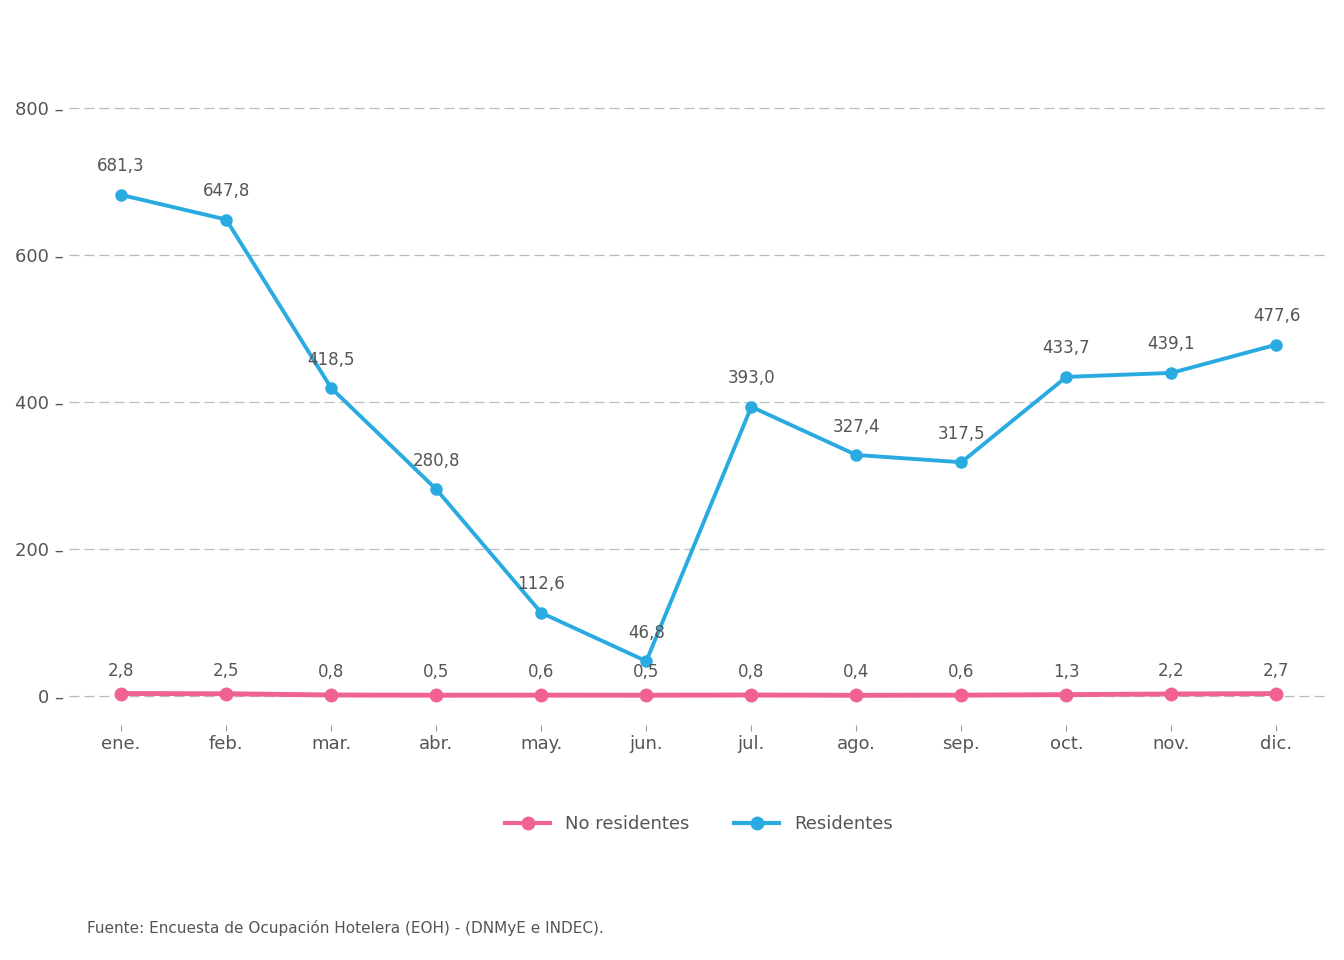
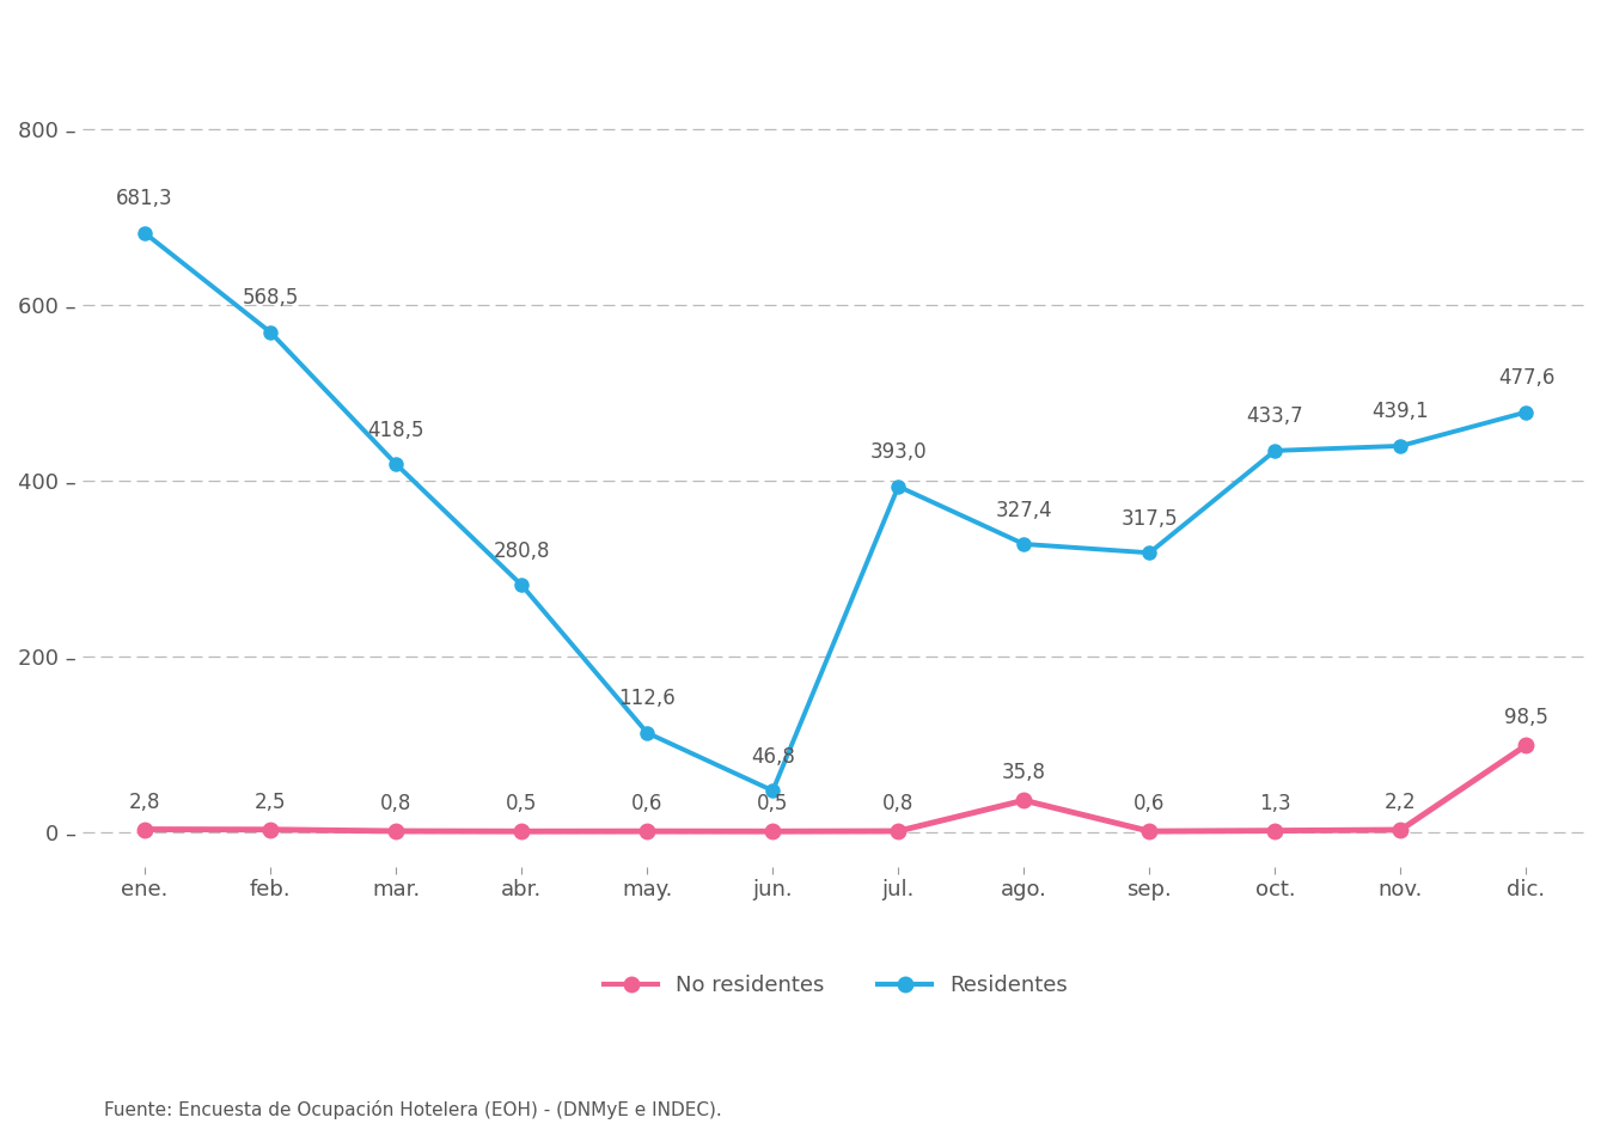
Residentes/feb.: 647,8 -> 568,5
No residentes/ago.: 0,4 -> 35,8
No residentes/dic.: 2,7 -> 98,5
